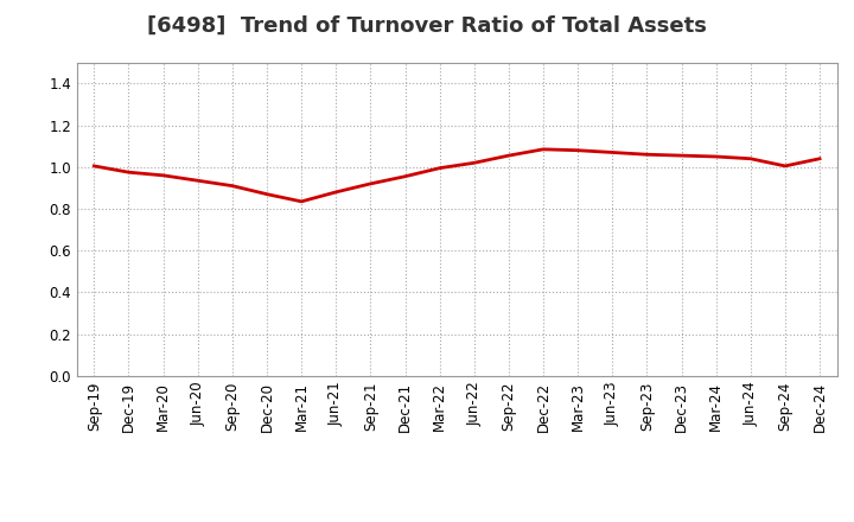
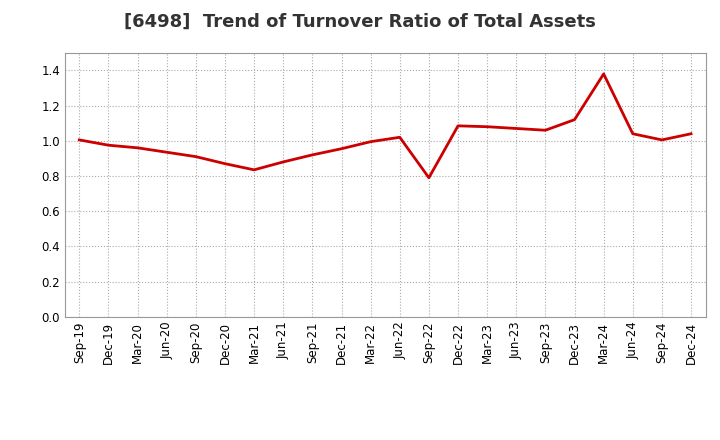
Sep-22: 1.05 -> 0.79
Dec-23: 1.05 -> 1.12
Mar-24: 1.05 -> 1.38
